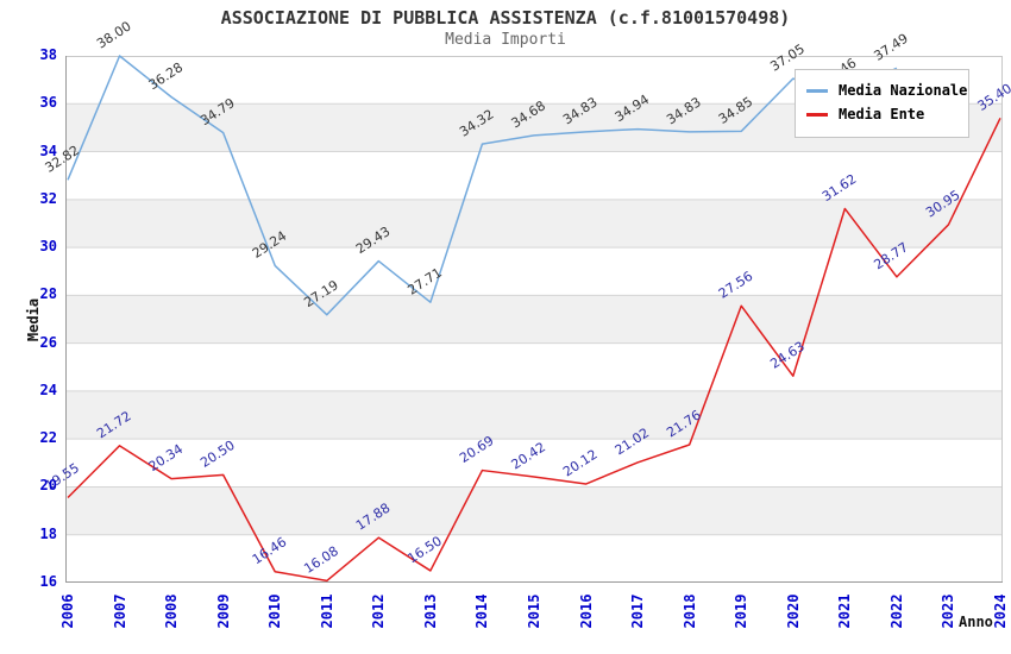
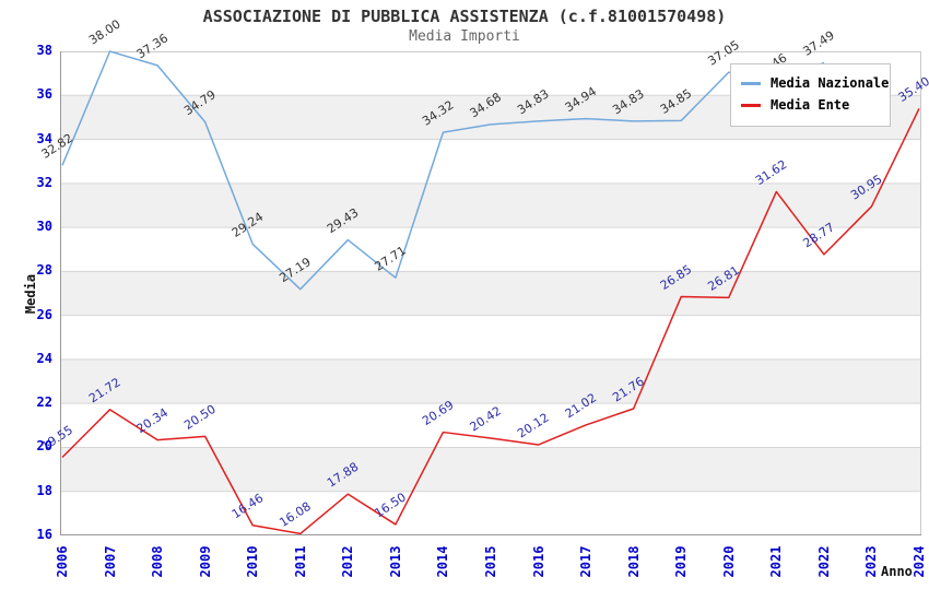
Media Nazionale/2008: 36.28 -> 37.36
Media Ente/2019: 27.56 -> 26.85
Media Ente/2020: 24.63 -> 26.81
